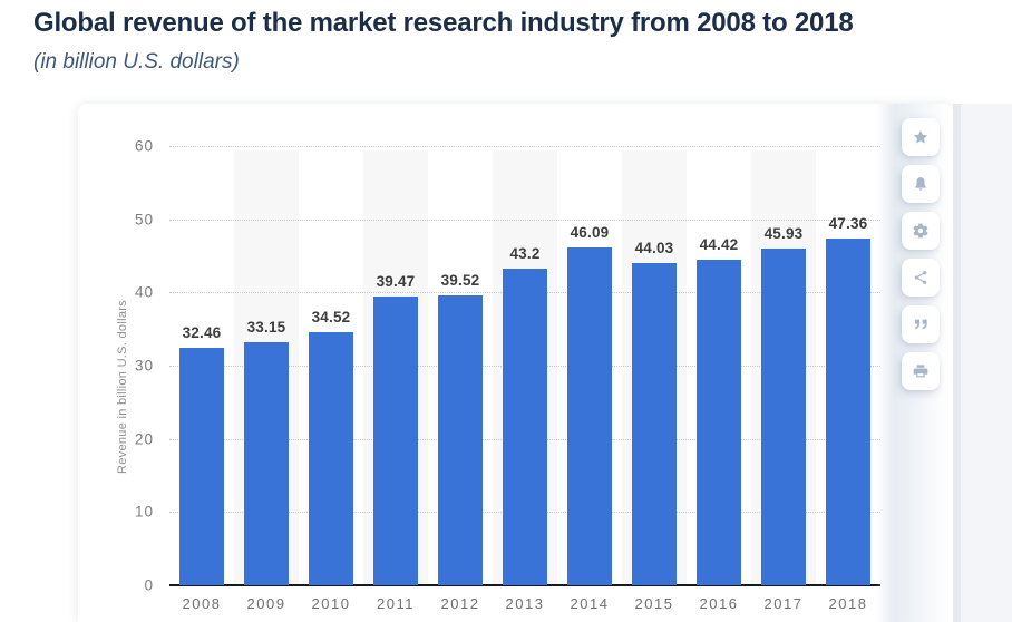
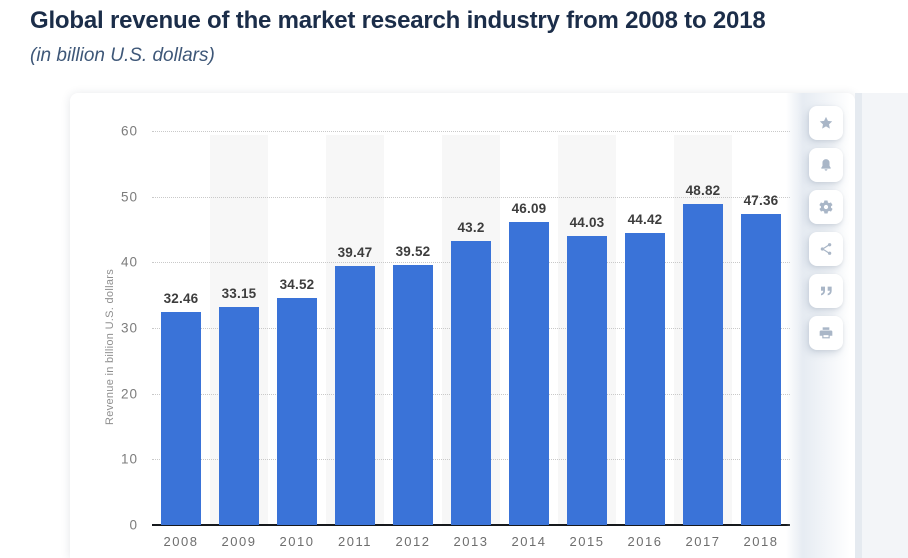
2017: 45.93 -> 48.82
